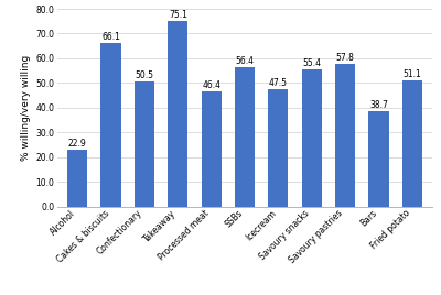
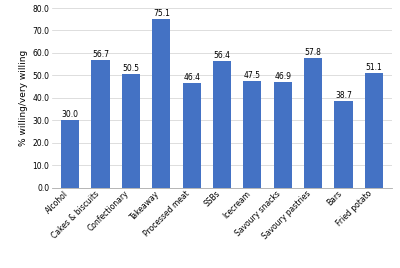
Alcohol: 22.9 -> 30.0
Cakes & biscuits: 66.1 -> 56.7
Savoury snacks: 55.4 -> 46.9
